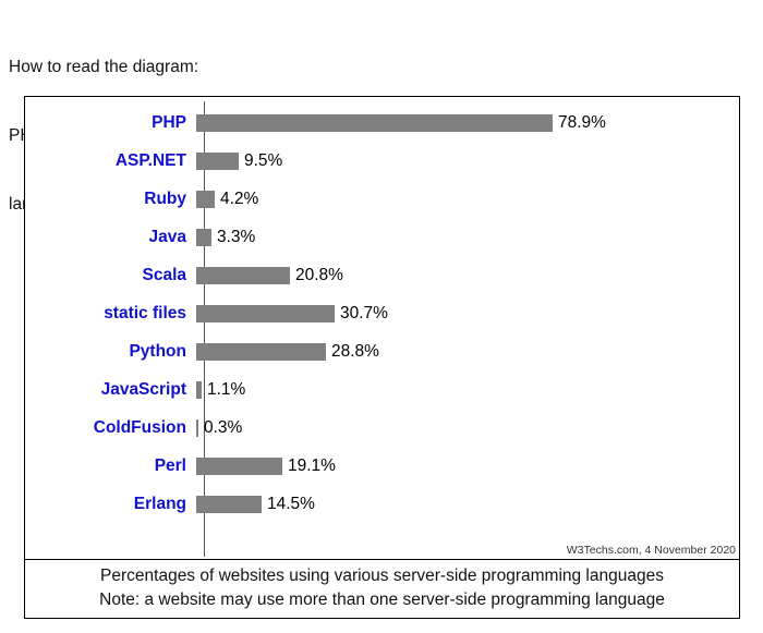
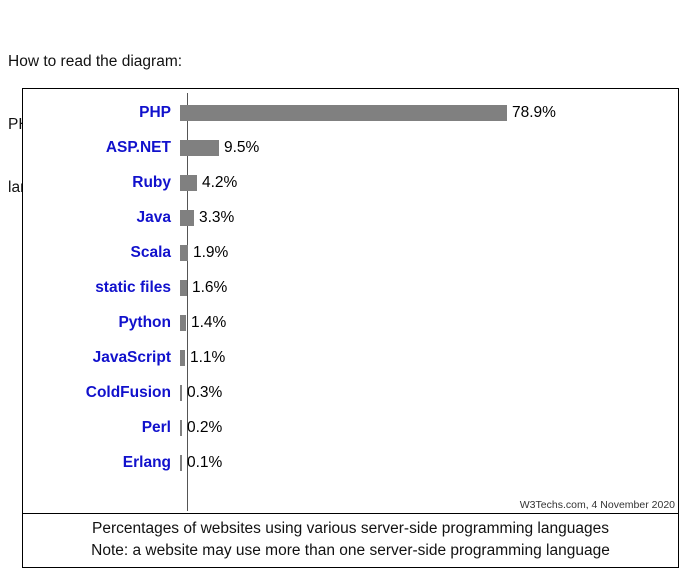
Scala: 20.8% -> 1.9%
static files: 30.7% -> 1.6%
Python: 28.8% -> 1.4%
Perl: 19.1% -> 0.2%
Erlang: 14.5% -> 0.1%
